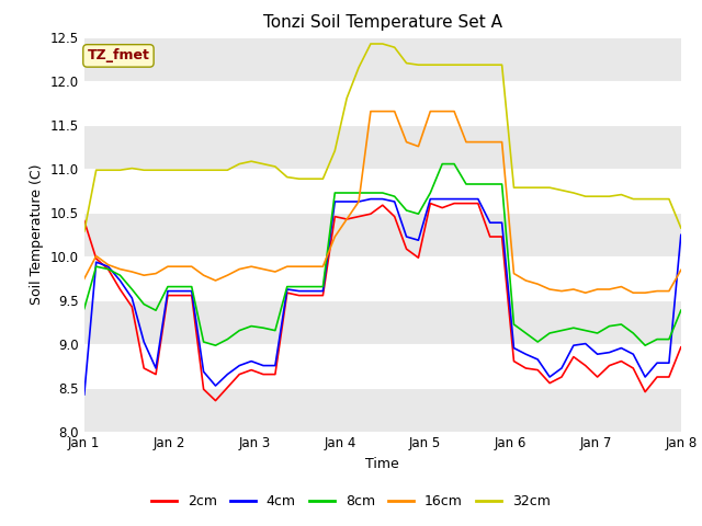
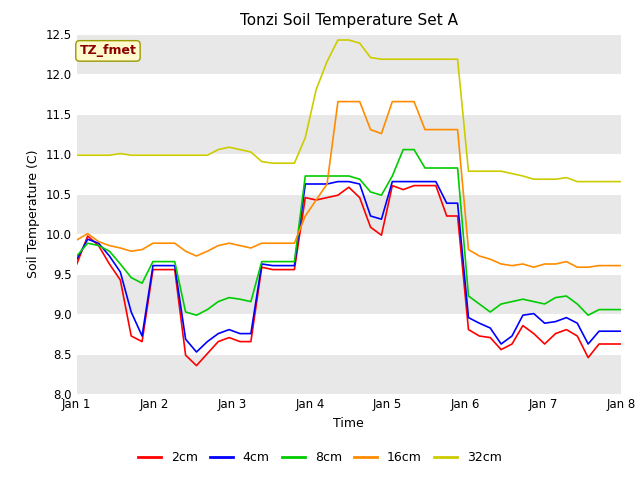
2cm/Jan 1: 10.40 -> 9.62
4cm/Jan 1: 8.42 -> 9.68
8cm/Jan 1: 9.40 -> 9.72
16cm/Jan 1: 9.74 -> 9.92
32cm/Jan 1: 10.28 -> 10.98
2cm/Jan 8: 8.96 -> 8.62
4cm/Jan 8: 10.24 -> 8.78
8cm/Jan 8: 9.38 -> 9.05
16cm/Jan 8: 9.84 -> 9.60
32cm/Jan 8: 10.32 -> 10.65
